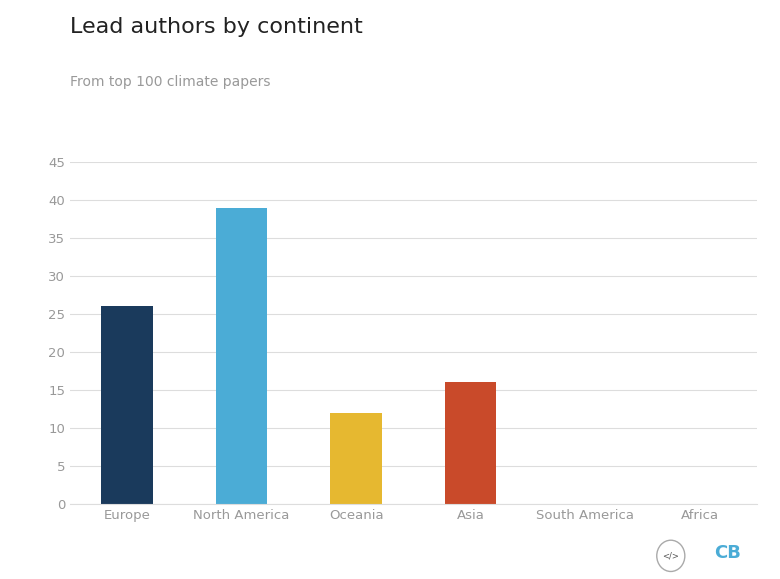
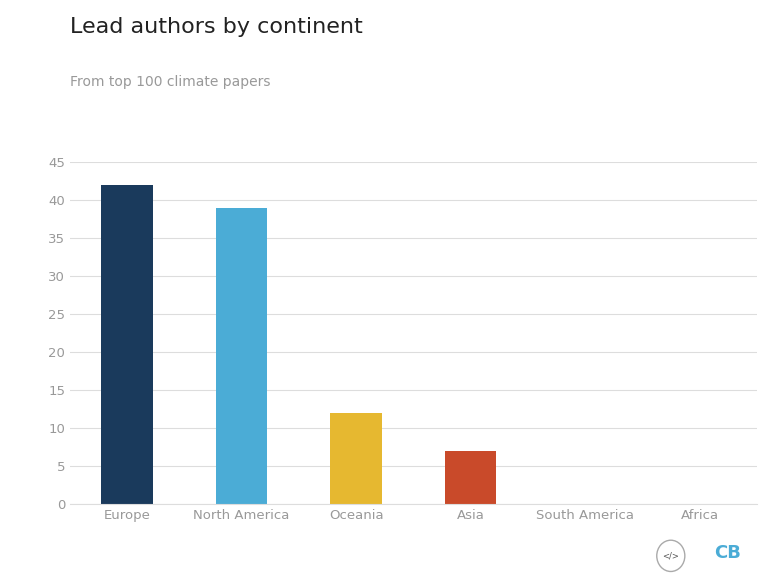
Europe: 26 -> 42
Asia: 16 -> 7
